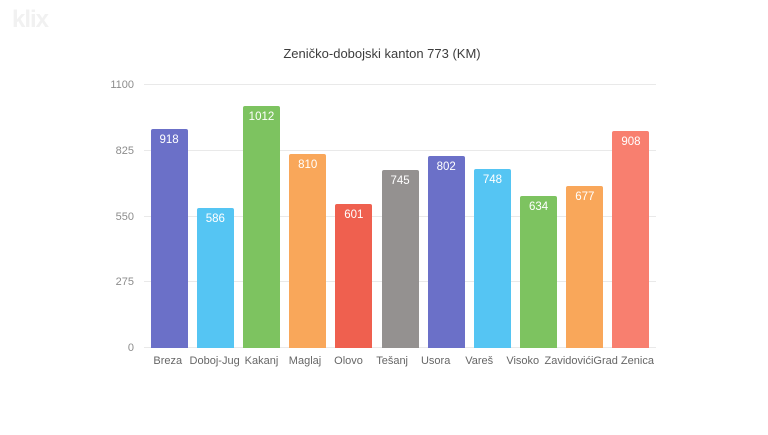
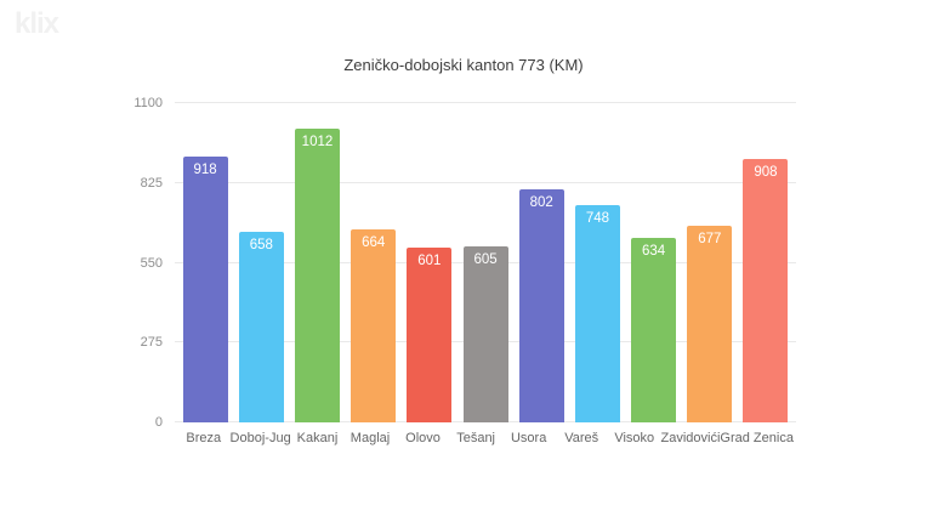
Doboj-Jug: 586 -> 658
Maglaj: 810 -> 664
Tešanj: 745 -> 605
